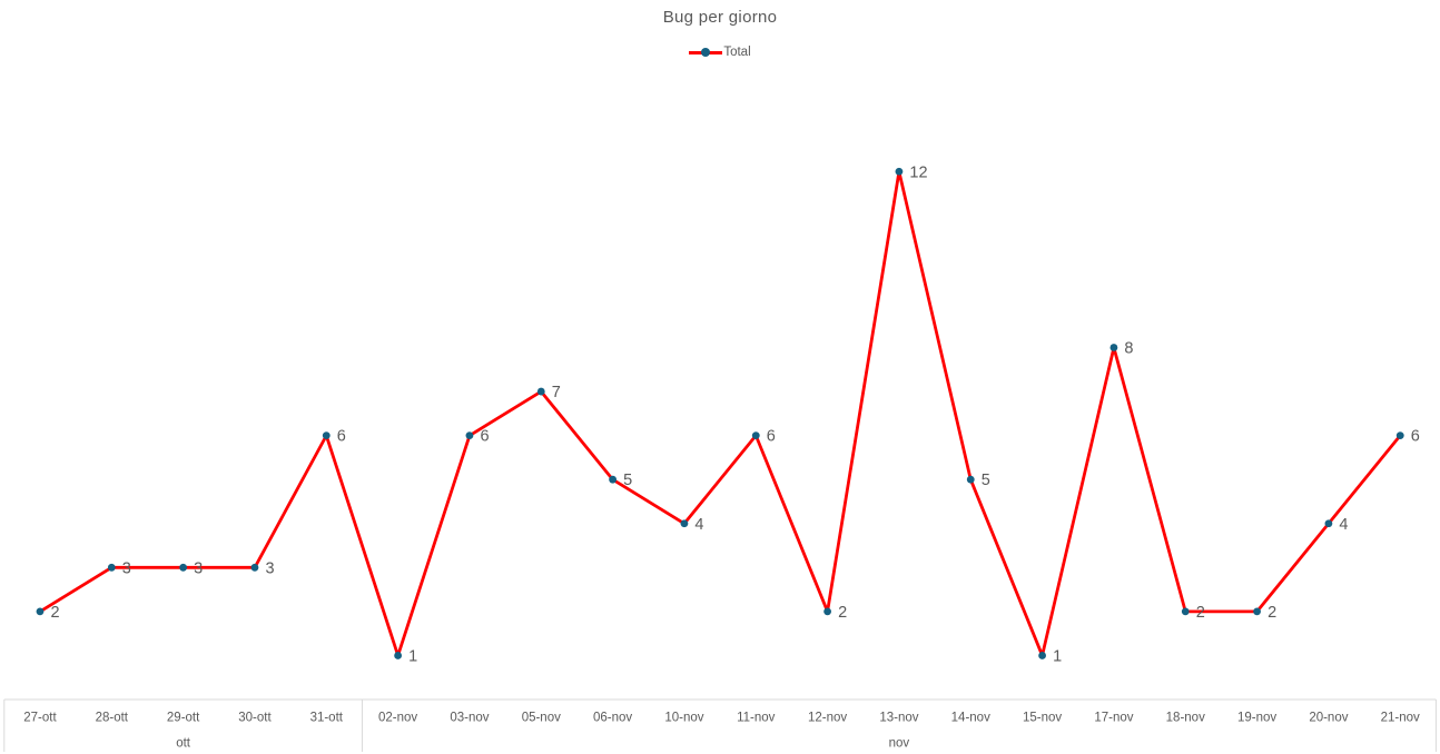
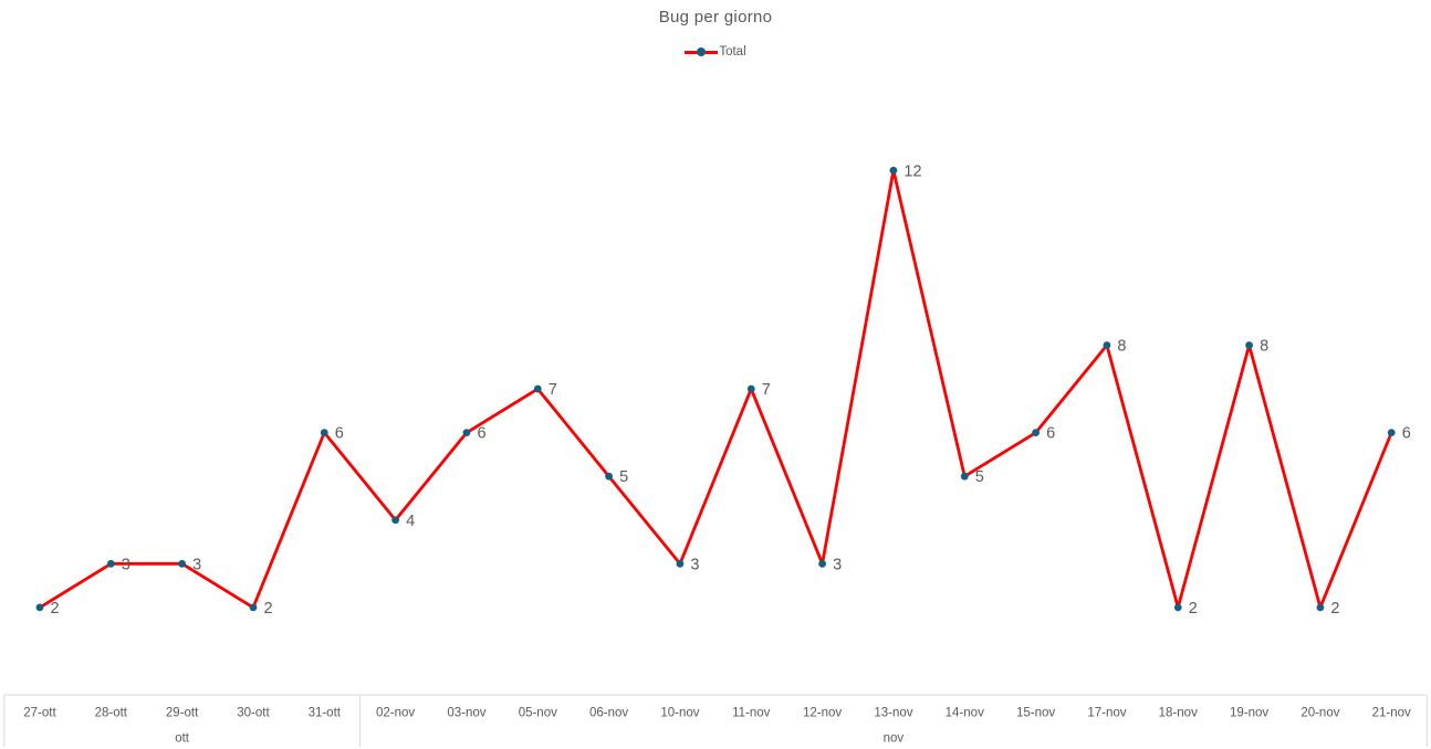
30-ott: 3 -> 2
02-nov: 1 -> 4
10-nov: 4 -> 3
11-nov: 6 -> 7
12-nov: 2 -> 3
15-nov: 1 -> 6
19-nov: 2 -> 8
20-nov: 4 -> 2
